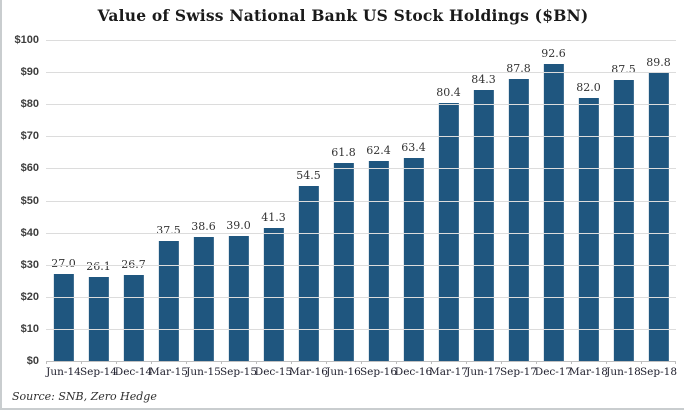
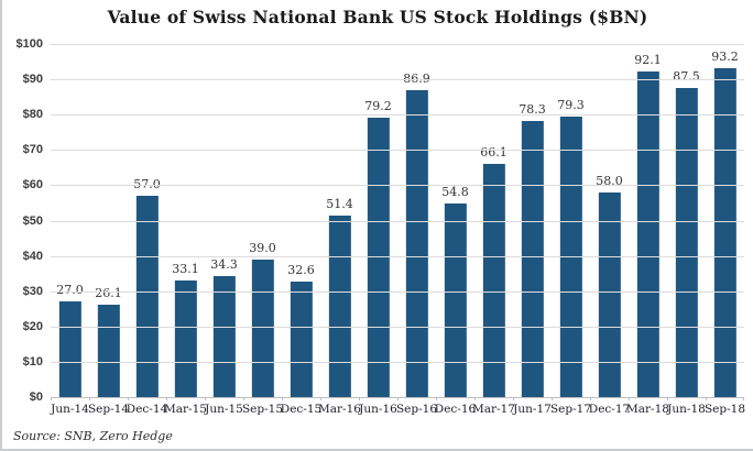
Dec-14: 26.7 -> 57.0
Mar-15: 37.5 -> 33.1
Jun-15: 38.6 -> 34.3
Dec-15: 41.3 -> 32.6
Mar-16: 54.5 -> 51.4
Jun-16: 61.8 -> 79.2
Sep-16: 62.4 -> 86.9
Dec-16: 63.4 -> 54.8
Mar-17: 80.4 -> 66.1
Jun-17: 84.3 -> 78.3
Sep-17: 87.8 -> 79.3
Dec-17: 92.6 -> 58.0
Mar-18: 82.0 -> 92.1
Sep-18: 89.8 -> 93.2
